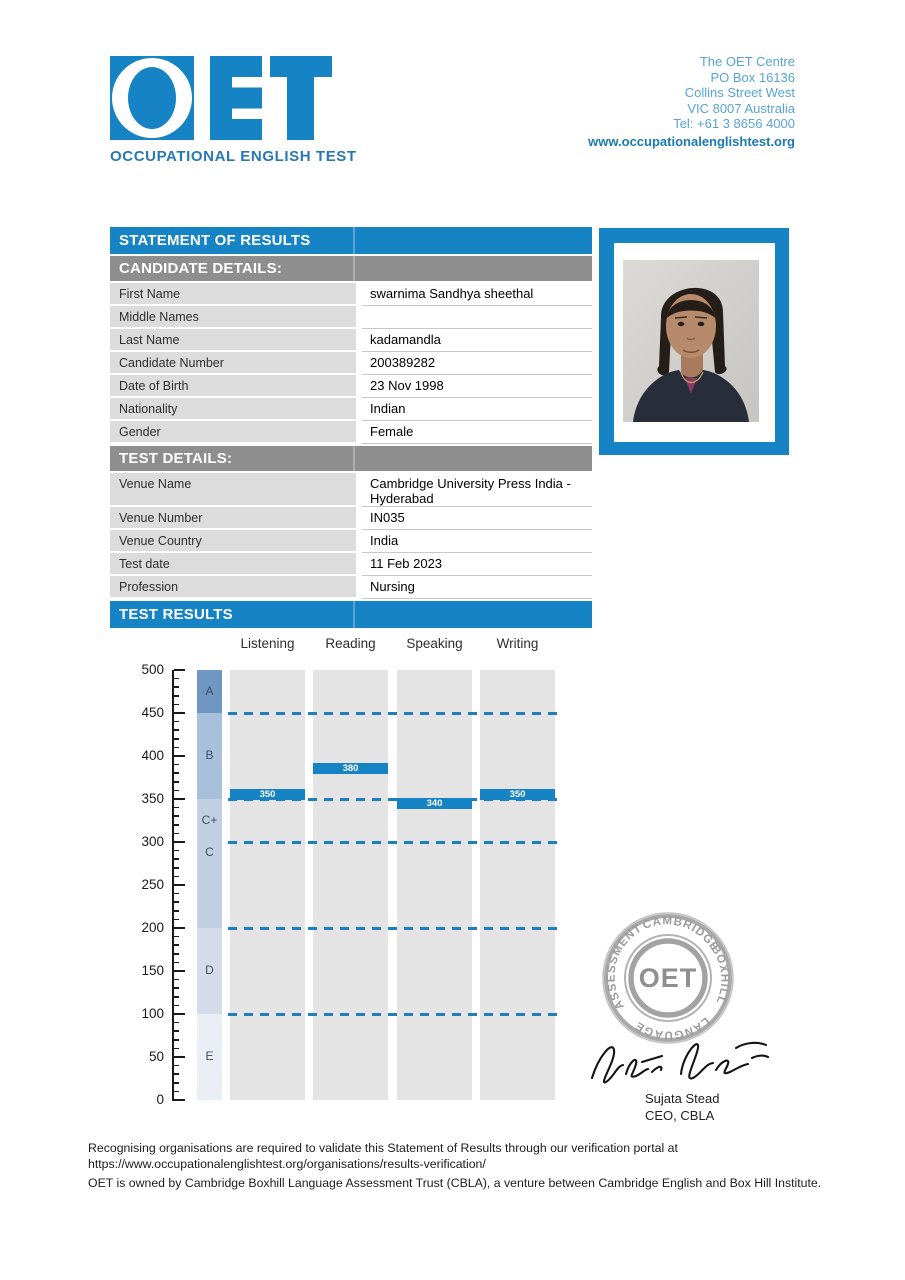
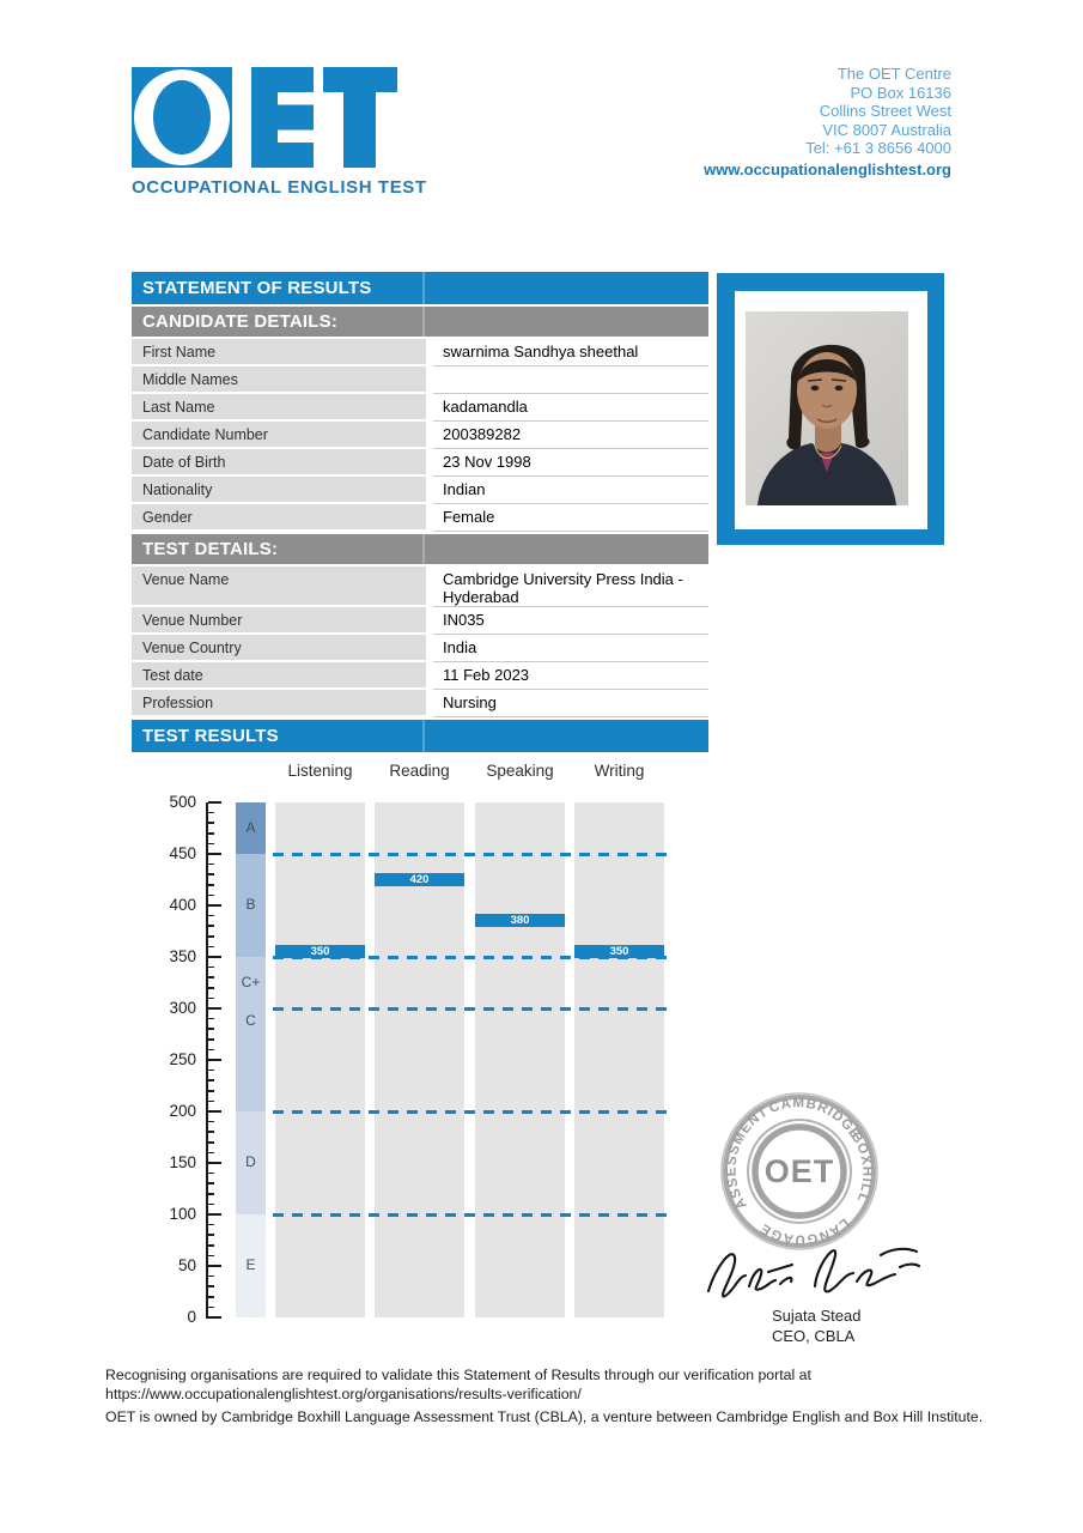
Reading: 380 -> 420
Speaking: 340 -> 380
